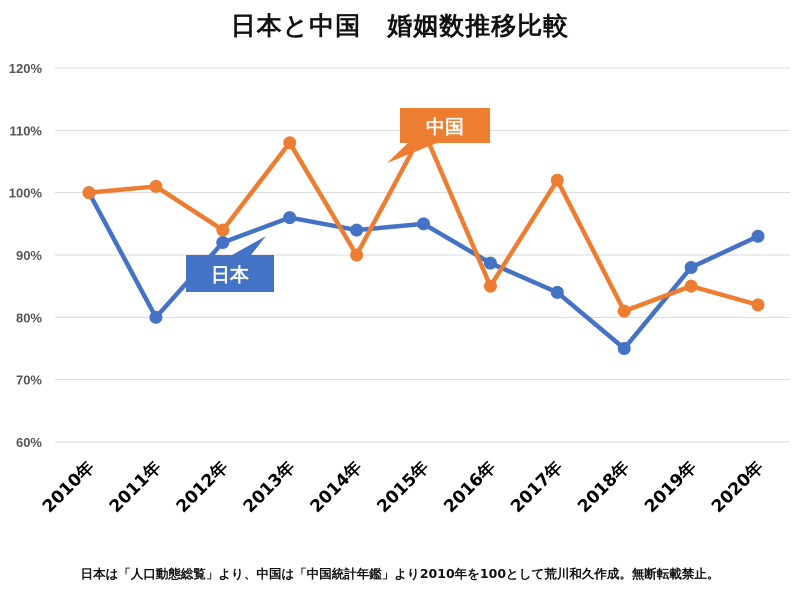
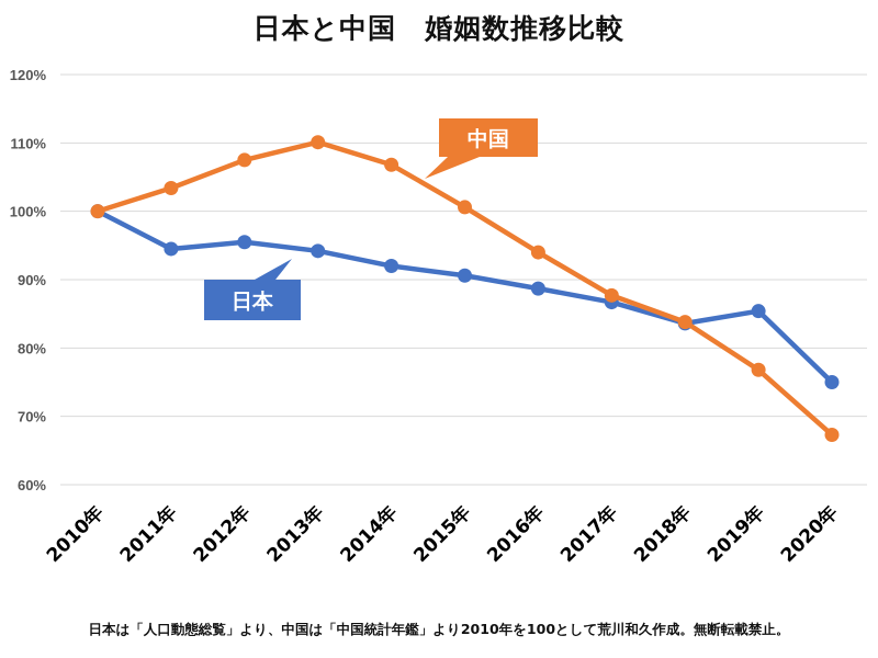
日本/2011年: 80% -> 94%
中国/2011年: 101% -> 103%
日本/2012年: 92% -> 96%
中国/2012年: 94% -> 108%
日本/2013年: 96% -> 94%
中国/2013年: 108% -> 110%
日本/2014年: 94% -> 92%
中国/2014年: 90% -> 107%
日本/2015年: 95% -> 91%
中国/2015年: 110% -> 101%
中国/2016年: 85% -> 94%
日本/2017年: 84% -> 87%
中国/2017年: 102% -> 88%
日本/2018年: 75% -> 84%
中国/2018年: 81% -> 84%
日本/2019年: 88% -> 85%
中国/2019年: 85% -> 77%
日本/2020年: 93% -> 75%
中国/2020年: 82% -> 67%
